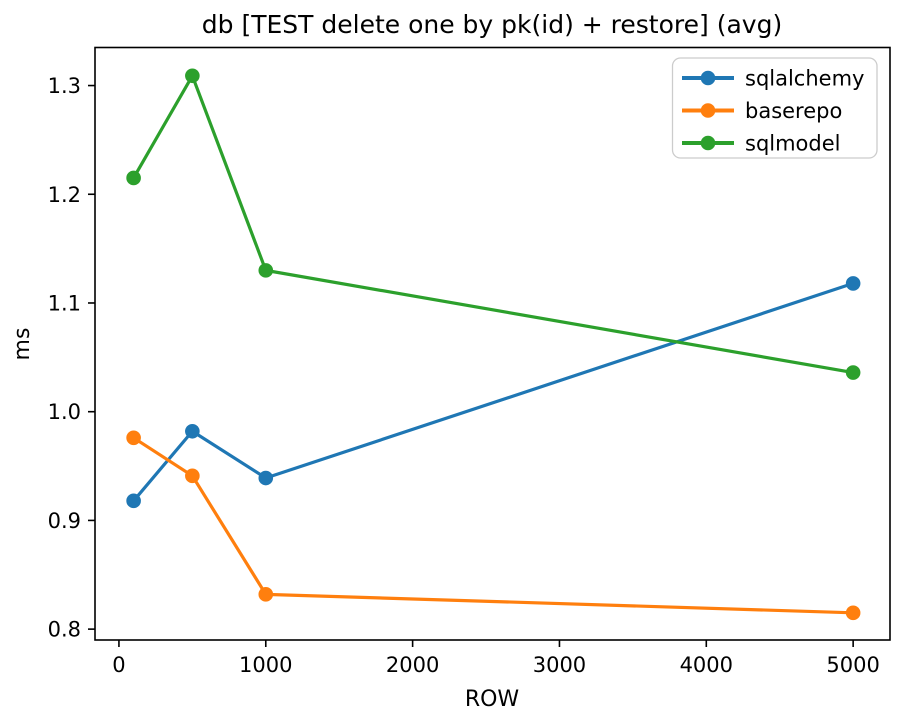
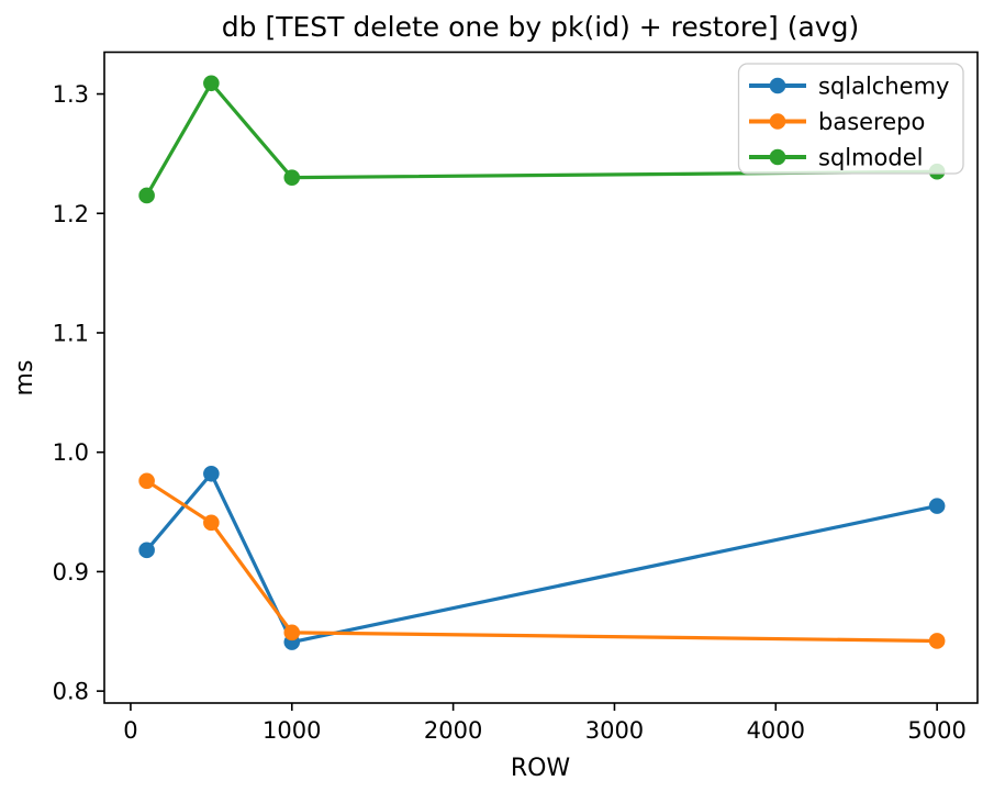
sqlalchemy/1000: 0.939 -> 0.841
baserepo/1000: 0.832 -> 0.849
sqlmodel/1000: 1.130 -> 1.230
sqlalchemy/5000: 1.118 -> 0.955
baserepo/5000: 0.815 -> 0.842
sqlmodel/5000: 1.036 -> 1.235
